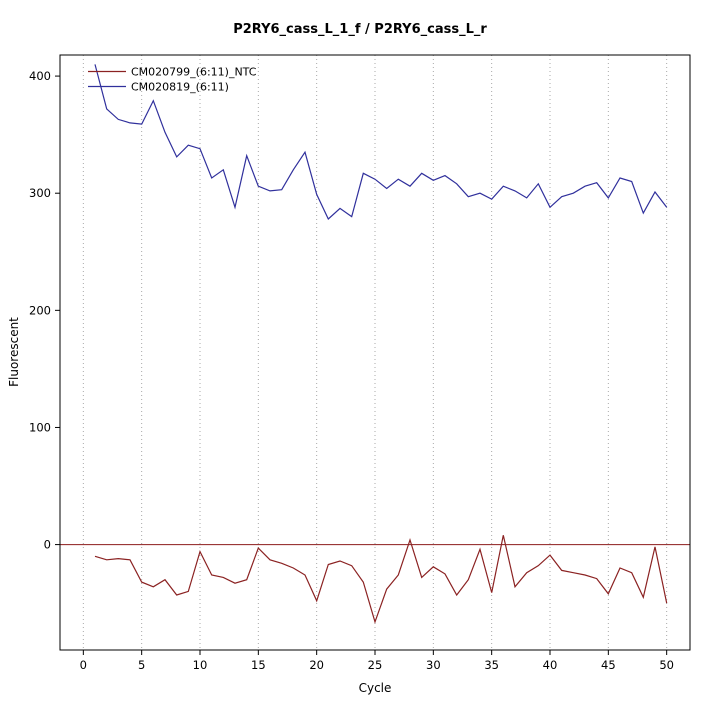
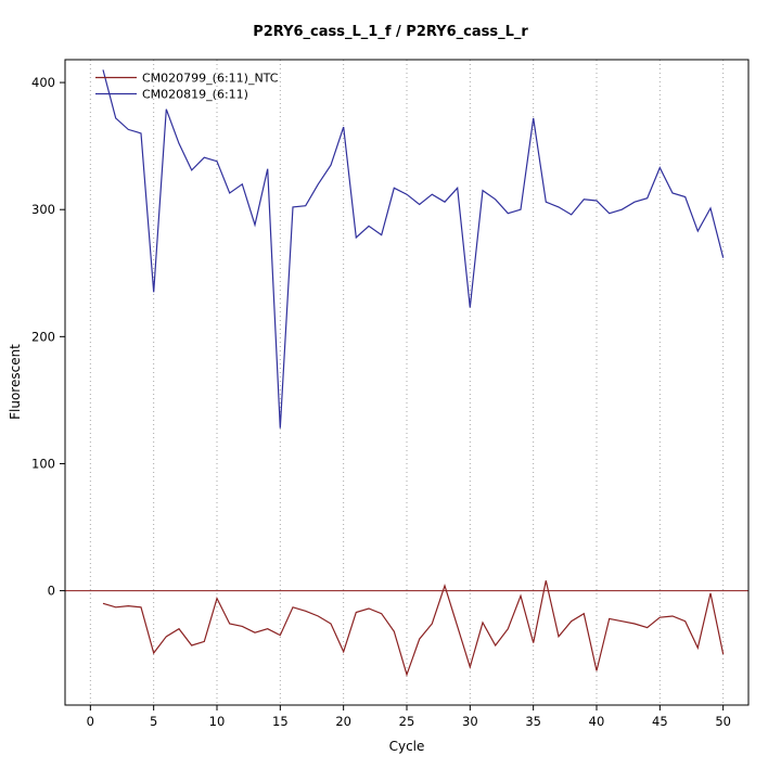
CM020799_(6:11)_NTC/5: -32 -> -49
CM020819_(6:11)/5: 359 -> 235
CM020799_(6:11)_NTC/15: -3 -> -35
CM020819_(6:11)/15: 306 -> 128
CM020819_(6:11)/20: 299 -> 365
CM020799_(6:11)_NTC/30: -19 -> -60
CM020819_(6:11)/30: 311 -> 223
CM020819_(6:11)/35: 295 -> 372
CM020799_(6:11)_NTC/40: -9 -> -63
CM020819_(6:11)/40: 288 -> 307
CM020799_(6:11)_NTC/45: -42 -> -21
CM020819_(6:11)/45: 296 -> 333
CM020819_(6:11)/50: 288 -> 262
